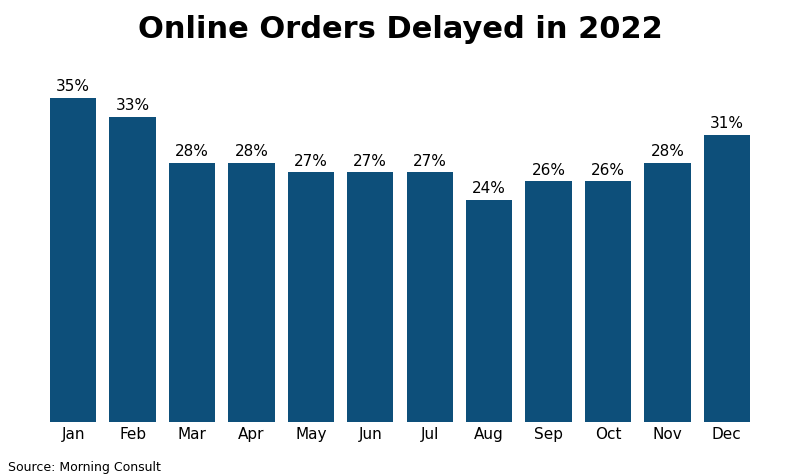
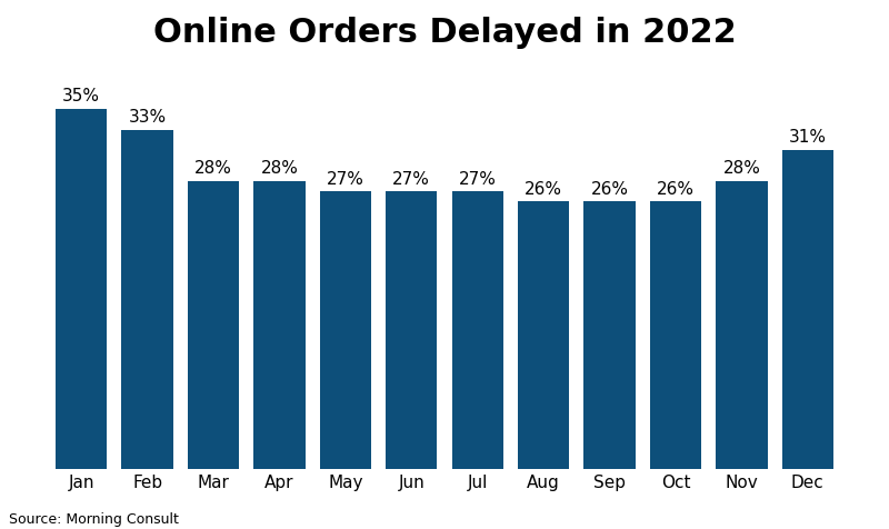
Aug: 24% -> 26%
